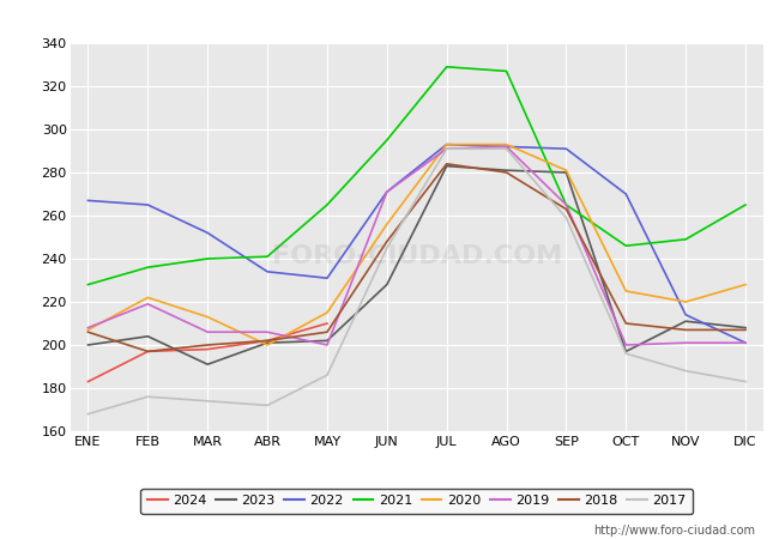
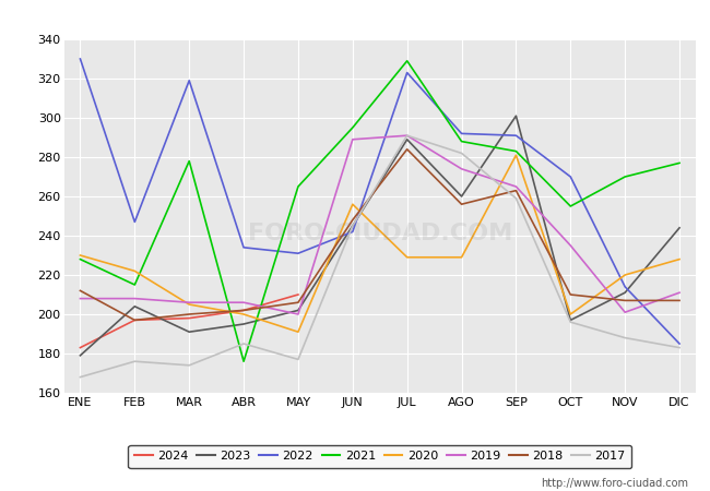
2023/ENE: 200 -> 179
2022/ENE: 267 -> 330
2020/ENE: 207 -> 230
2018/ENE: 206 -> 212
2022/FEB: 265 -> 247
2021/FEB: 236 -> 215
2019/FEB: 219 -> 208
2022/MAR: 252 -> 319
2021/MAR: 240 -> 278
2020/MAR: 213 -> 205
2023/ABR: 201 -> 195
2021/ABR: 241 -> 176
2017/ABR: 172 -> 185
2020/MAY: 215 -> 191
2017/MAY: 186 -> 177
2023/JUN: 228 -> 245
2022/JUN: 271 -> 242
2019/JUN: 271 -> 289
2023/JUL: 283 -> 289
2022/JUL: 293 -> 323
2020/JUL: 293 -> 229
2023/AGO: 281 -> 260
2021/AGO: 327 -> 288
2020/AGO: 293 -> 229
2019/AGO: 292 -> 274
2018/AGO: 280 -> 256
2017/AGO: 291 -> 282
2023/SEP: 280 -> 301
2021/SEP: 265 -> 283
2021/OCT: 246 -> 255
2020/OCT: 225 -> 200
2019/OCT: 200 -> 235
2021/NOV: 249 -> 270
2023/DIC: 208 -> 244
2022/DIC: 201 -> 185
2021/DIC: 265 -> 277
2019/DIC: 201 -> 211
